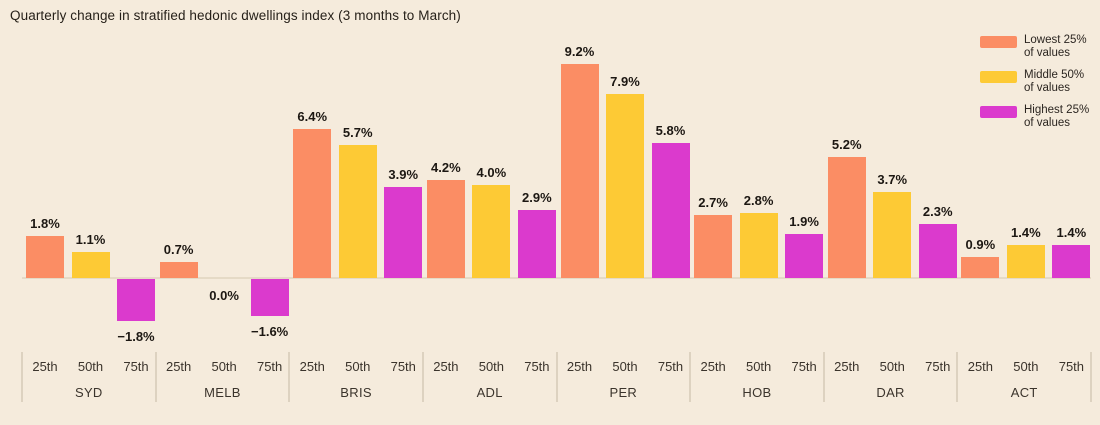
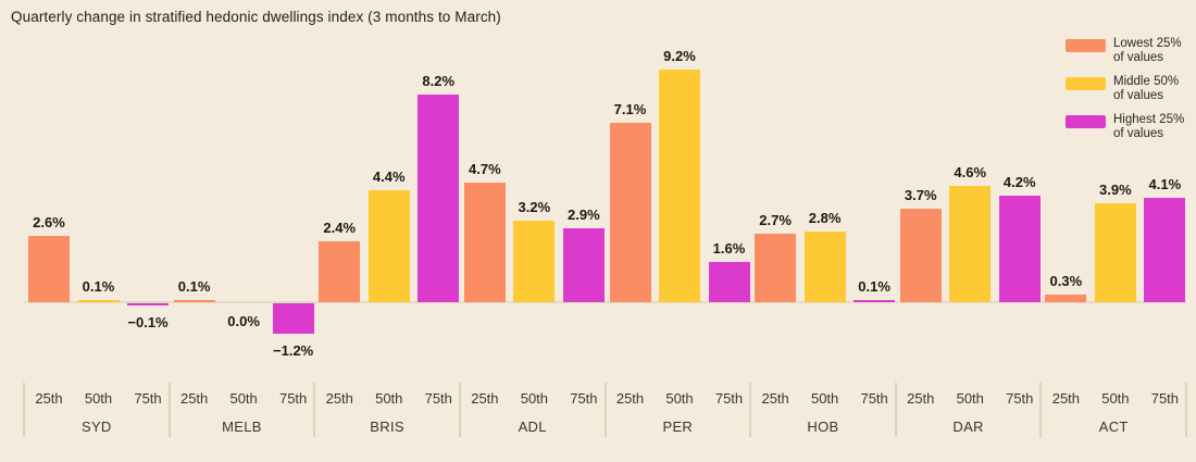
Lowest 25% of values/SYD: 1.8% -> 2.6%
Middle 50% of values/SYD: 1.1% -> 0.1%
Highest 25% of values/SYD: −1.8% -> −0.1%
Lowest 25% of values/MELB: 0.7% -> 0.1%
Highest 25% of values/MELB: −1.6% -> −1.2%
Lowest 25% of values/BRIS: 6.4% -> 2.4%
Middle 50% of values/BRIS: 5.7% -> 4.4%
Highest 25% of values/BRIS: 3.9% -> 8.2%
Lowest 25% of values/ADL: 4.2% -> 4.7%
Middle 50% of values/ADL: 4.0% -> 3.2%
Lowest 25% of values/PER: 9.2% -> 7.1%
Middle 50% of values/PER: 7.9% -> 9.2%
Highest 25% of values/PER: 5.8% -> 1.6%
Highest 25% of values/HOB: 1.9% -> 0.1%
Lowest 25% of values/DAR: 5.2% -> 3.7%
Middle 50% of values/DAR: 3.7% -> 4.6%
Highest 25% of values/DAR: 2.3% -> 4.2%
Lowest 25% of values/ACT: 0.9% -> 0.3%
Middle 50% of values/ACT: 1.4% -> 3.9%
Highest 25% of values/ACT: 1.4% -> 4.1%
